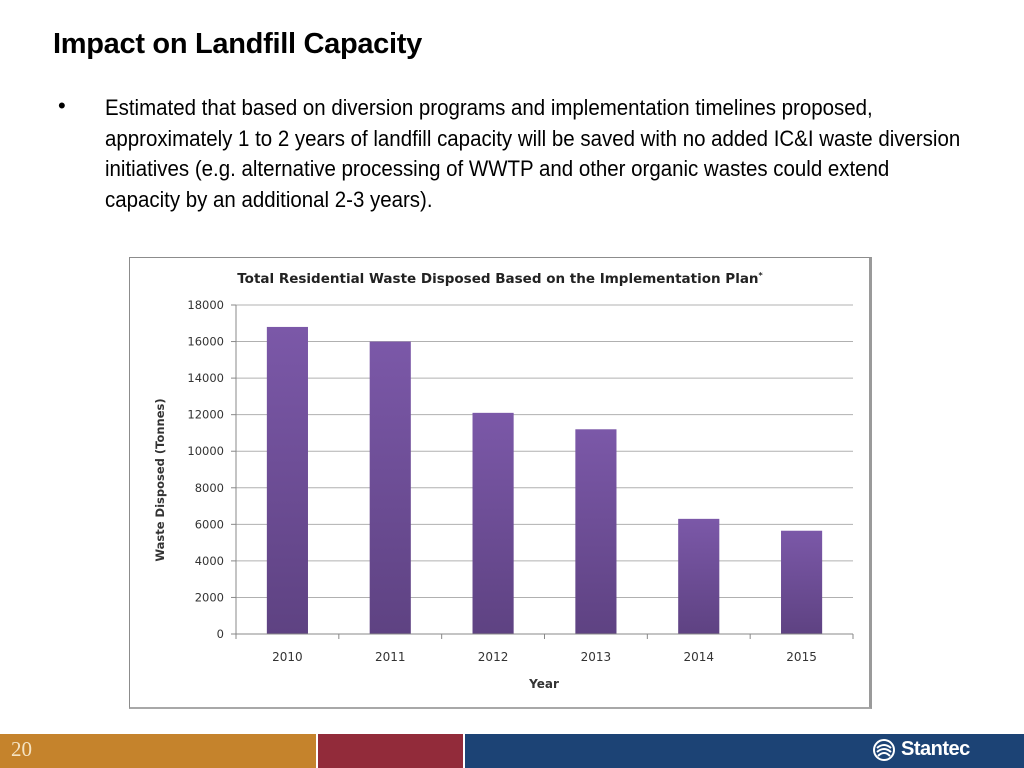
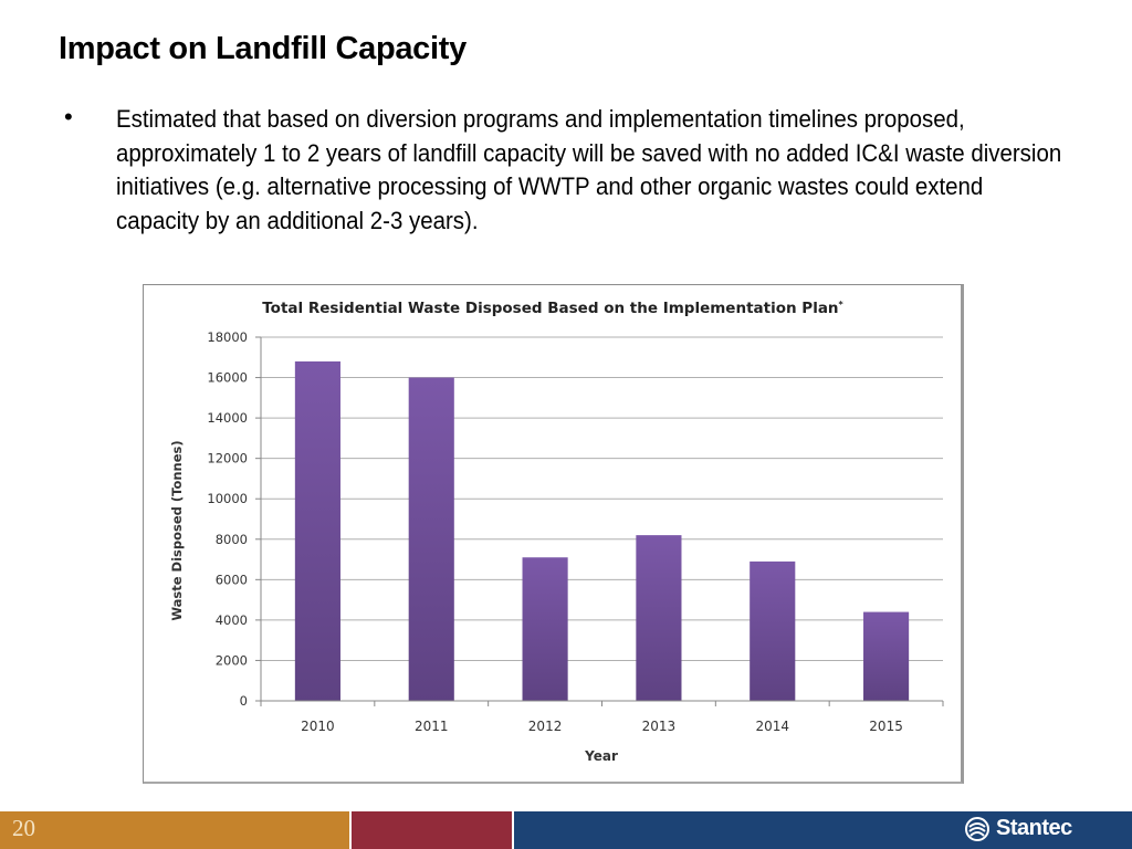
2012: 12100 -> 7100
2013: 11200 -> 8200
2014: 6300 -> 6900
2015: 5600 -> 4400
